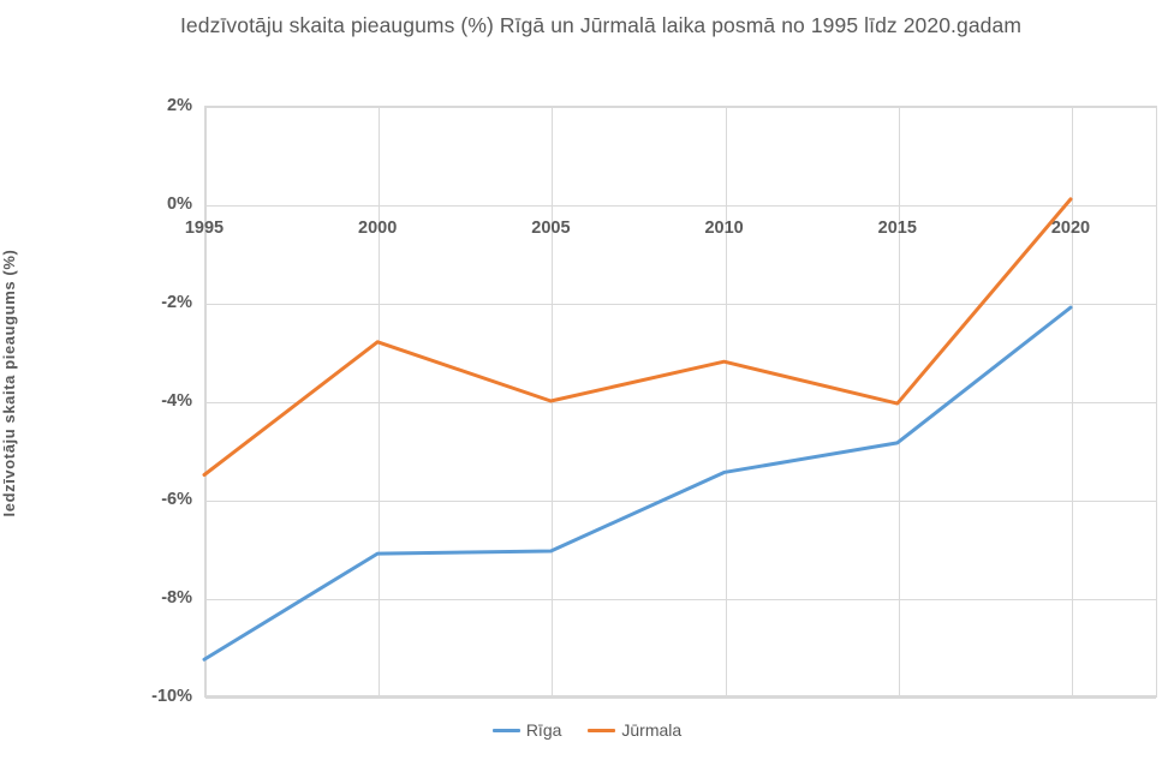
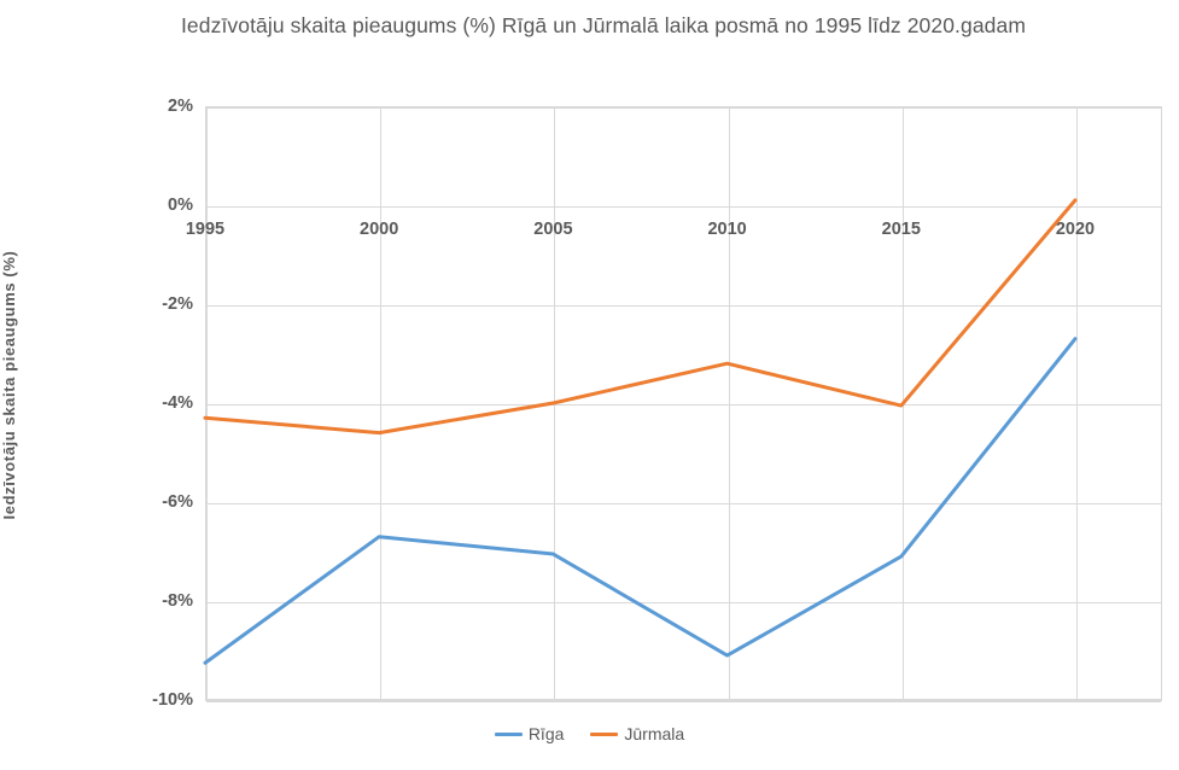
Jūrmala/1995: -5.5% -> -4.3%
Rīga/2000: -7.1% -> -6.7%
Jūrmala/2000: -2.8% -> -4.6%
Rīga/2010: -5.5% -> -9.1%
Rīga/2015: -4.8% -> -7.1%
Rīga/2020: -2.1% -> -2.7%
